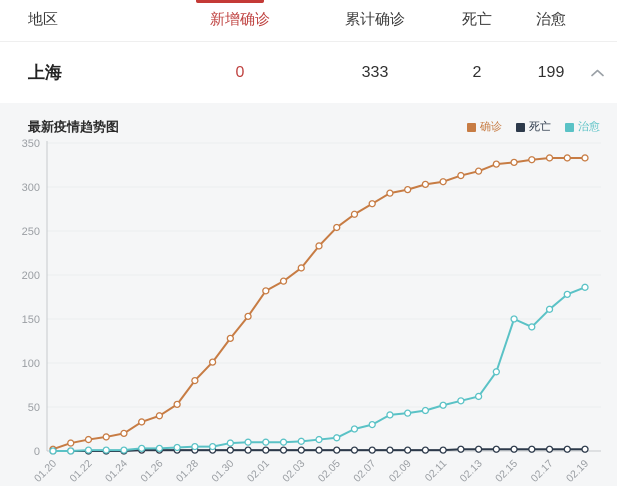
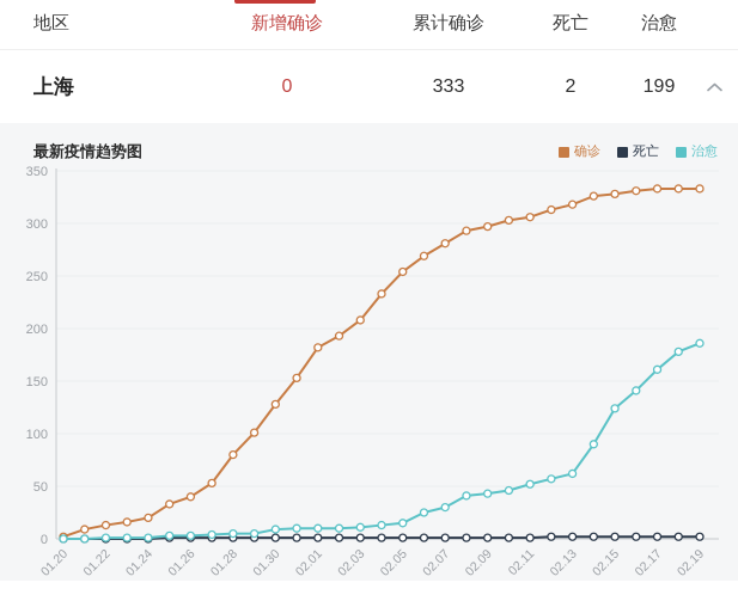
治愈/02.15: 150 -> 120
